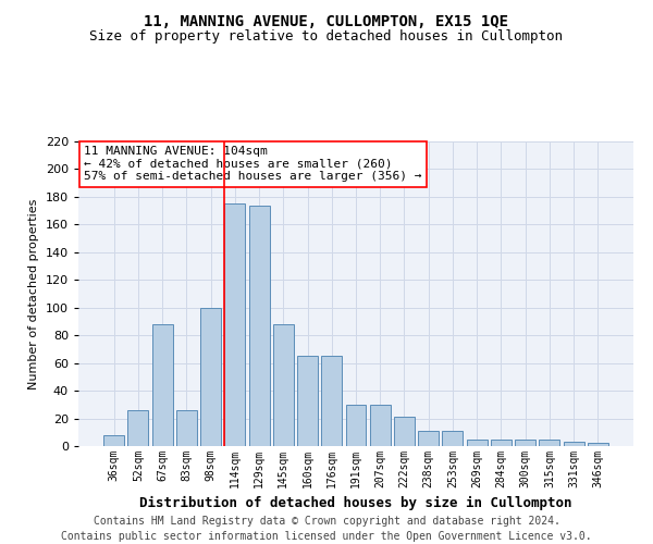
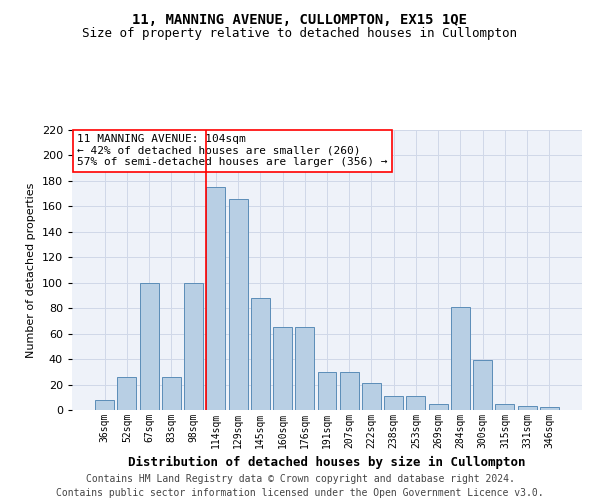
67sqm: 88 -> 100
129sqm: 174 -> 166
284sqm: 5 -> 81
300sqm: 5 -> 39
